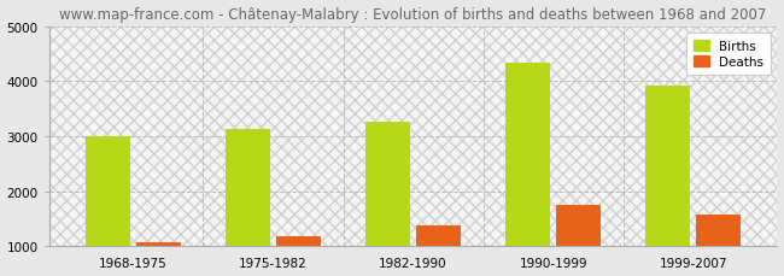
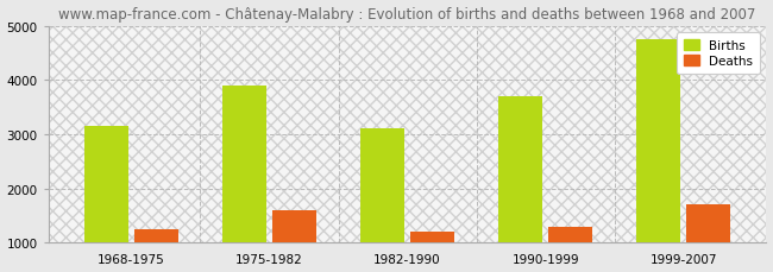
Births/1968-1975: 2990 -> 3150
Deaths/1968-1975: 1080 -> 1250
Births/1975-1982: 3140 -> 3900
Deaths/1975-1982: 1190 -> 1600
Births/1982-1990: 3270 -> 3100
Deaths/1982-1990: 1390 -> 1200
Births/1990-1999: 4330 -> 3700
Deaths/1990-1999: 1760 -> 1300
Births/1999-2007: 3920 -> 4750
Deaths/1999-2007: 1580 -> 1700
